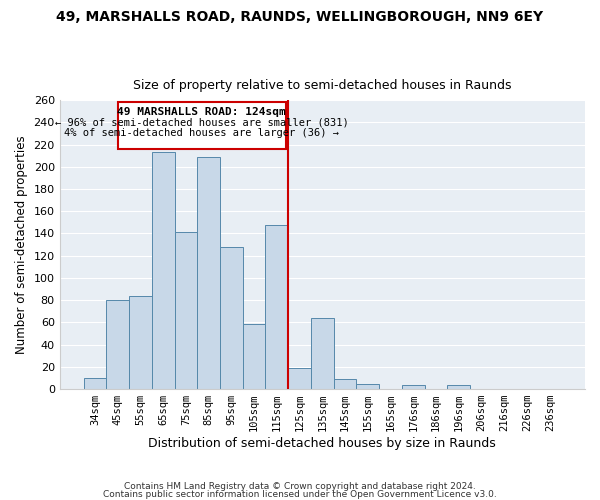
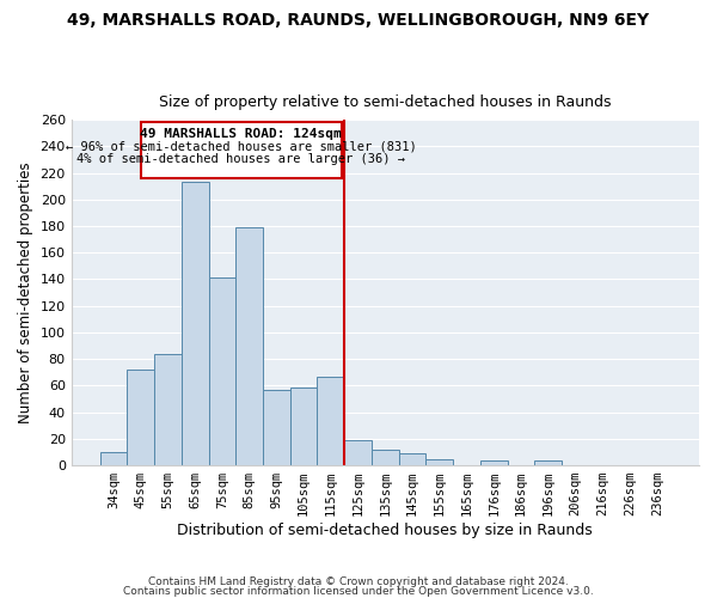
45sqm: 80 -> 72
85sqm: 209 -> 179
95sqm: 128 -> 57
115sqm: 148 -> 67
135sqm: 64 -> 12
